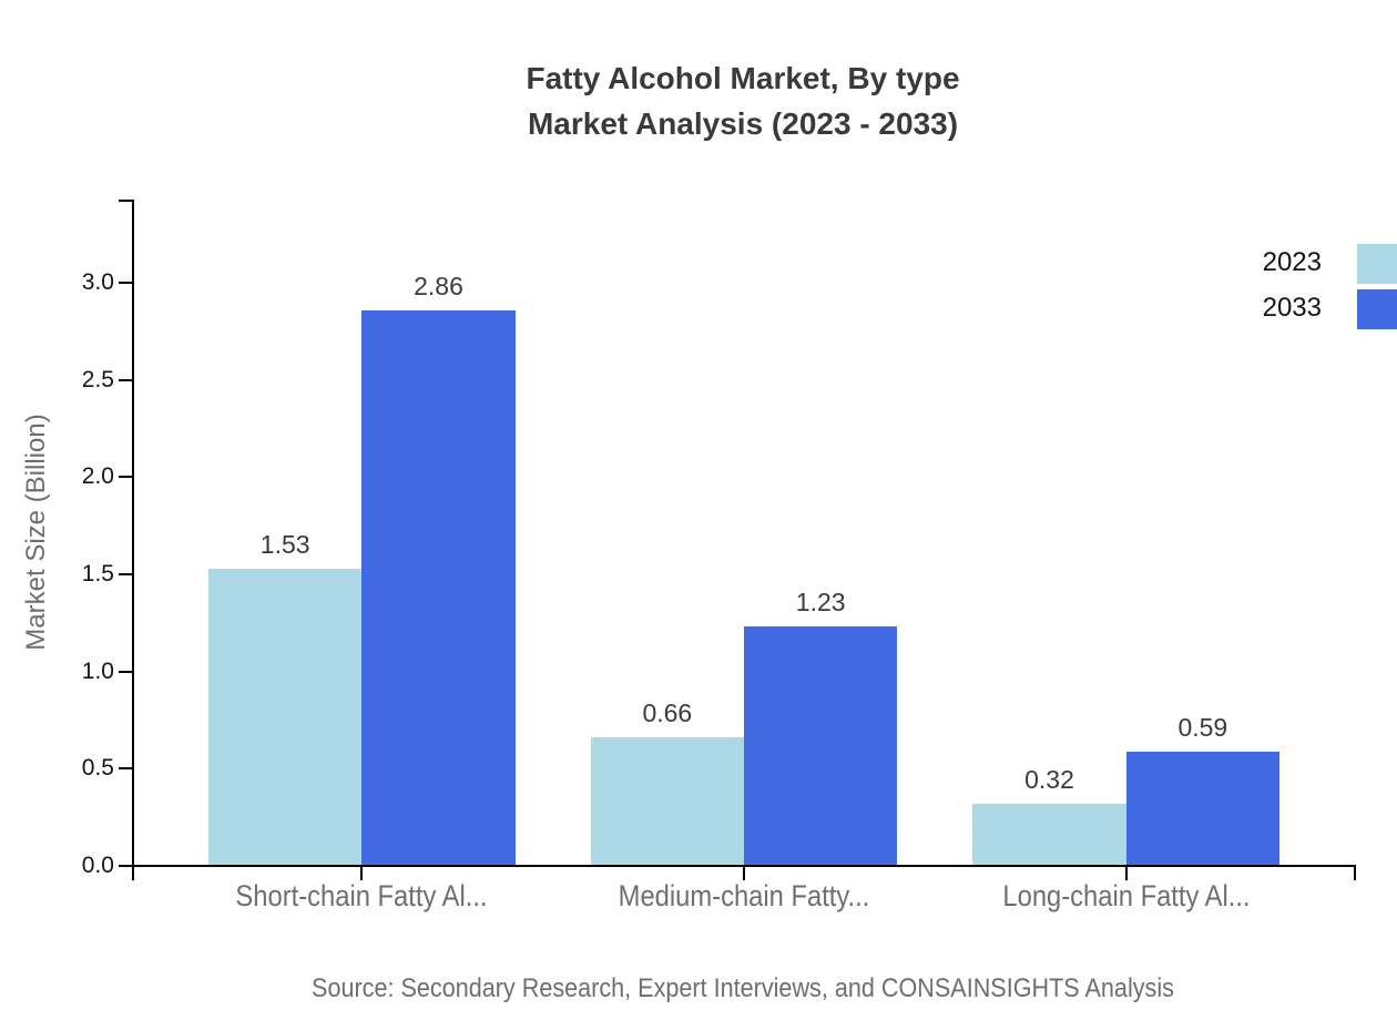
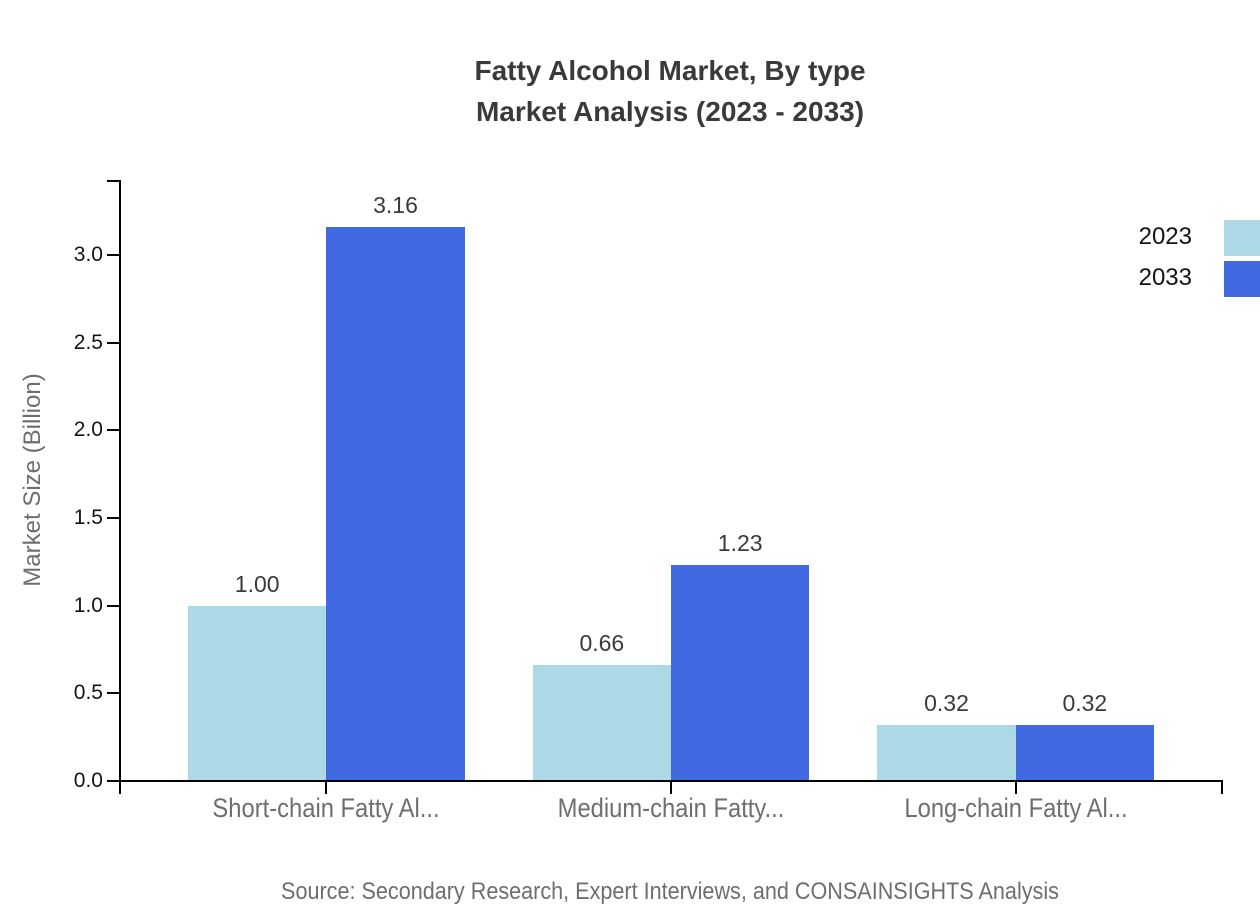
2023/Short-chain Fatty Al...: 1.53 -> 1.00
2033/Short-chain Fatty Al...: 2.86 -> 3.16
2033/Long-chain Fatty Al...: 0.59 -> 0.32
